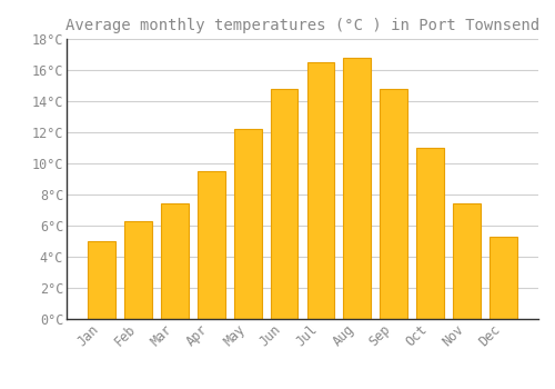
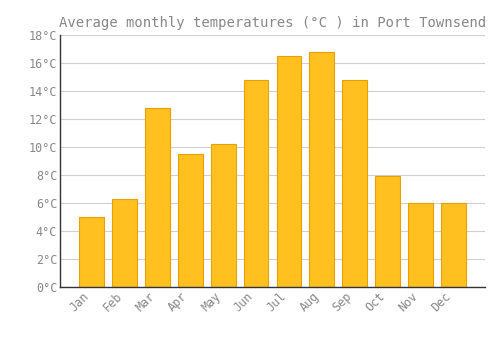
Mar: 7.4°C -> 12.8°C
May: 12.2°C -> 10.2°C
Oct: 11.0°C -> 7.9°C
Nov: 7.4°C -> 6.0°C
Dec: 5.3°C -> 6.0°C
